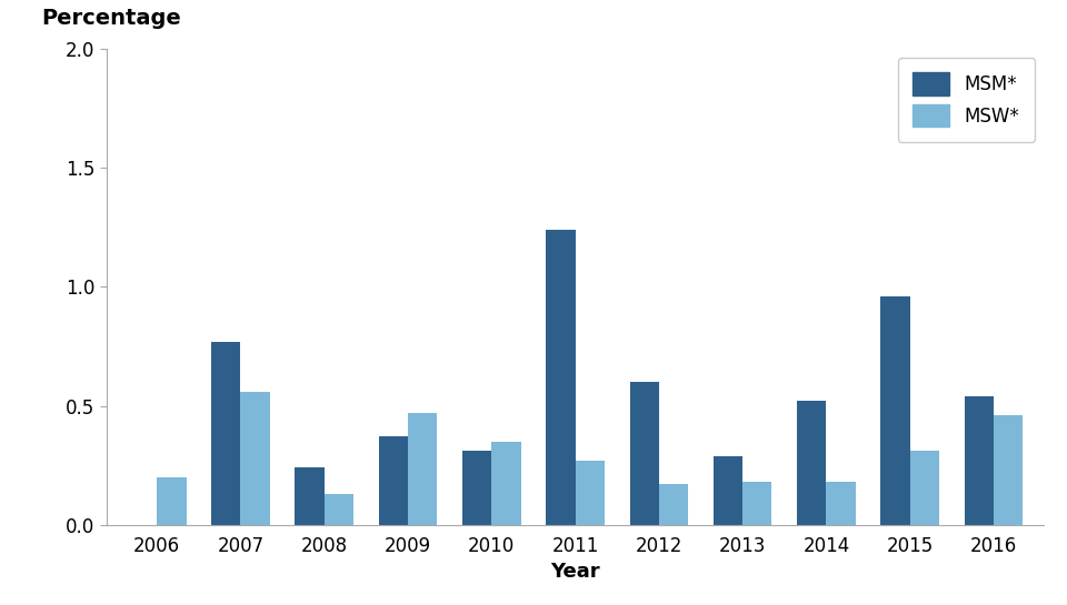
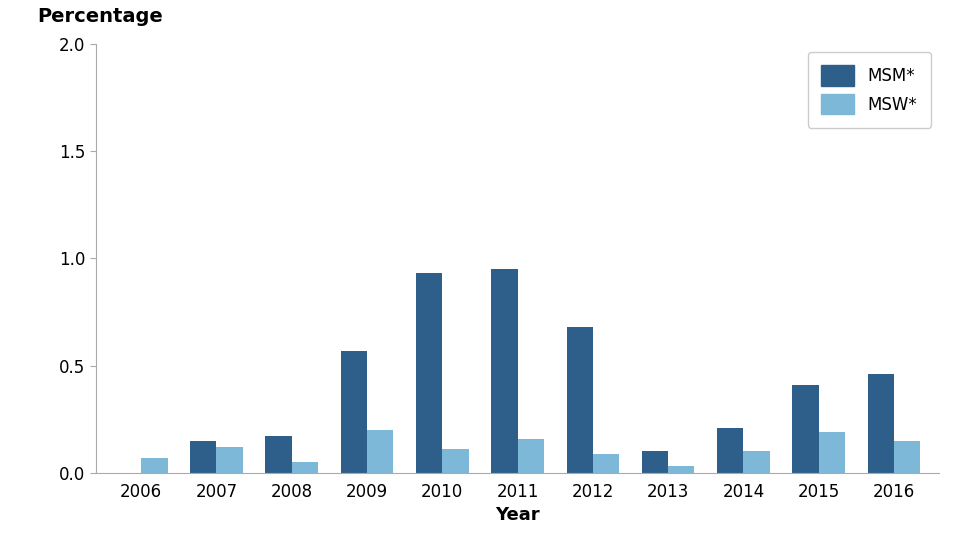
MSW*/2006: 0.20 -> 0.07
MSM*/2007: 0.77 -> 0.15
MSW*/2007: 0.56 -> 0.12
MSM*/2008: 0.24 -> 0.17
MSW*/2008: 0.13 -> 0.05
MSM*/2009: 0.37 -> 0.57
MSW*/2009: 0.47 -> 0.20
MSM*/2010: 0.31 -> 0.93
MSW*/2010: 0.35 -> 0.11
MSM*/2011: 1.24 -> 0.95
MSW*/2011: 0.27 -> 0.16
MSM*/2012: 0.60 -> 0.68
MSW*/2012: 0.17 -> 0.09
MSM*/2013: 0.29 -> 0.10
MSW*/2013: 0.18 -> 0.03
MSM*/2014: 0.52 -> 0.21
MSW*/2014: 0.18 -> 0.10
MSM*/2015: 0.96 -> 0.41
MSW*/2015: 0.31 -> 0.19
MSM*/2016: 0.54 -> 0.46
MSW*/2016: 0.46 -> 0.15
